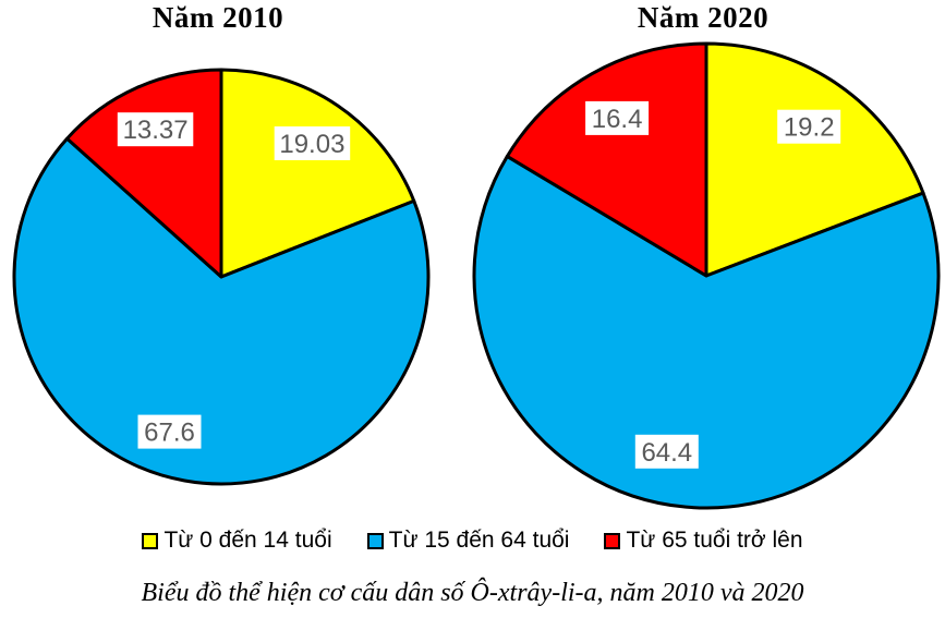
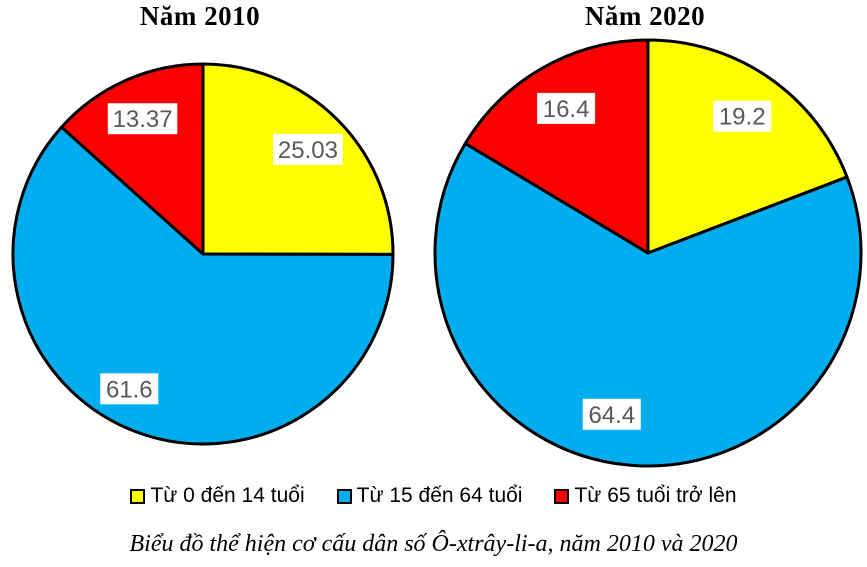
Năm 2010/Từ 0 đến 14 tuổi: 19.03 -> 25.03
Năm 2010/Từ 15 đến 64 tuổi: 67.6 -> 61.6
